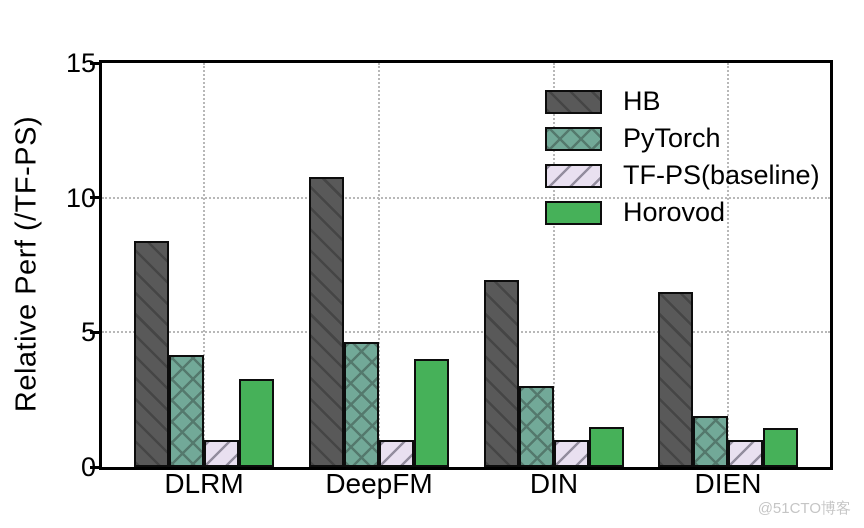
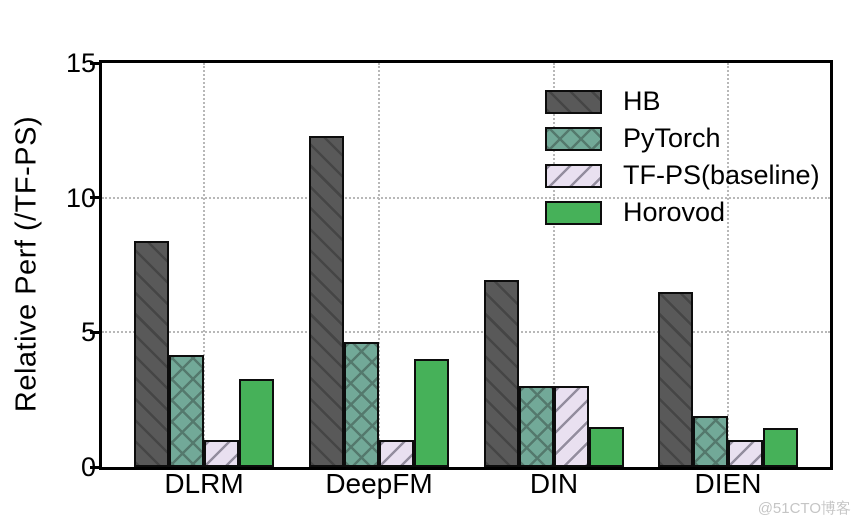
HB/DeepFM: 10.8 -> 12.3
TF-PS(baseline)/DIN: 1 -> 3
